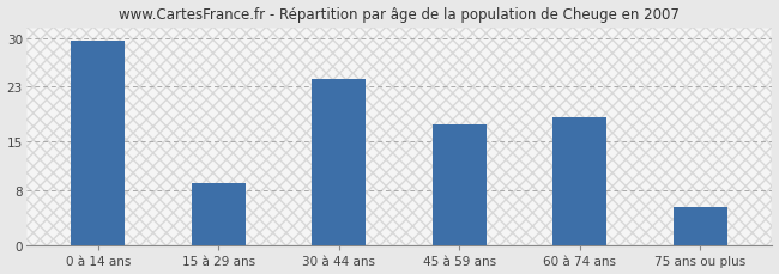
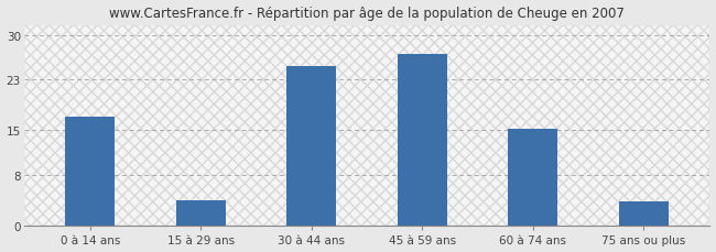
0 à 14 ans: 29.5 -> 17.2
15 à 29 ans: 9.0 -> 4.0
30 à 44 ans: 24.0 -> 25.0
45 à 59 ans: 17.5 -> 27.0
60 à 74 ans: 18.5 -> 15.2
75 ans ou plus: 5.5 -> 3.8
